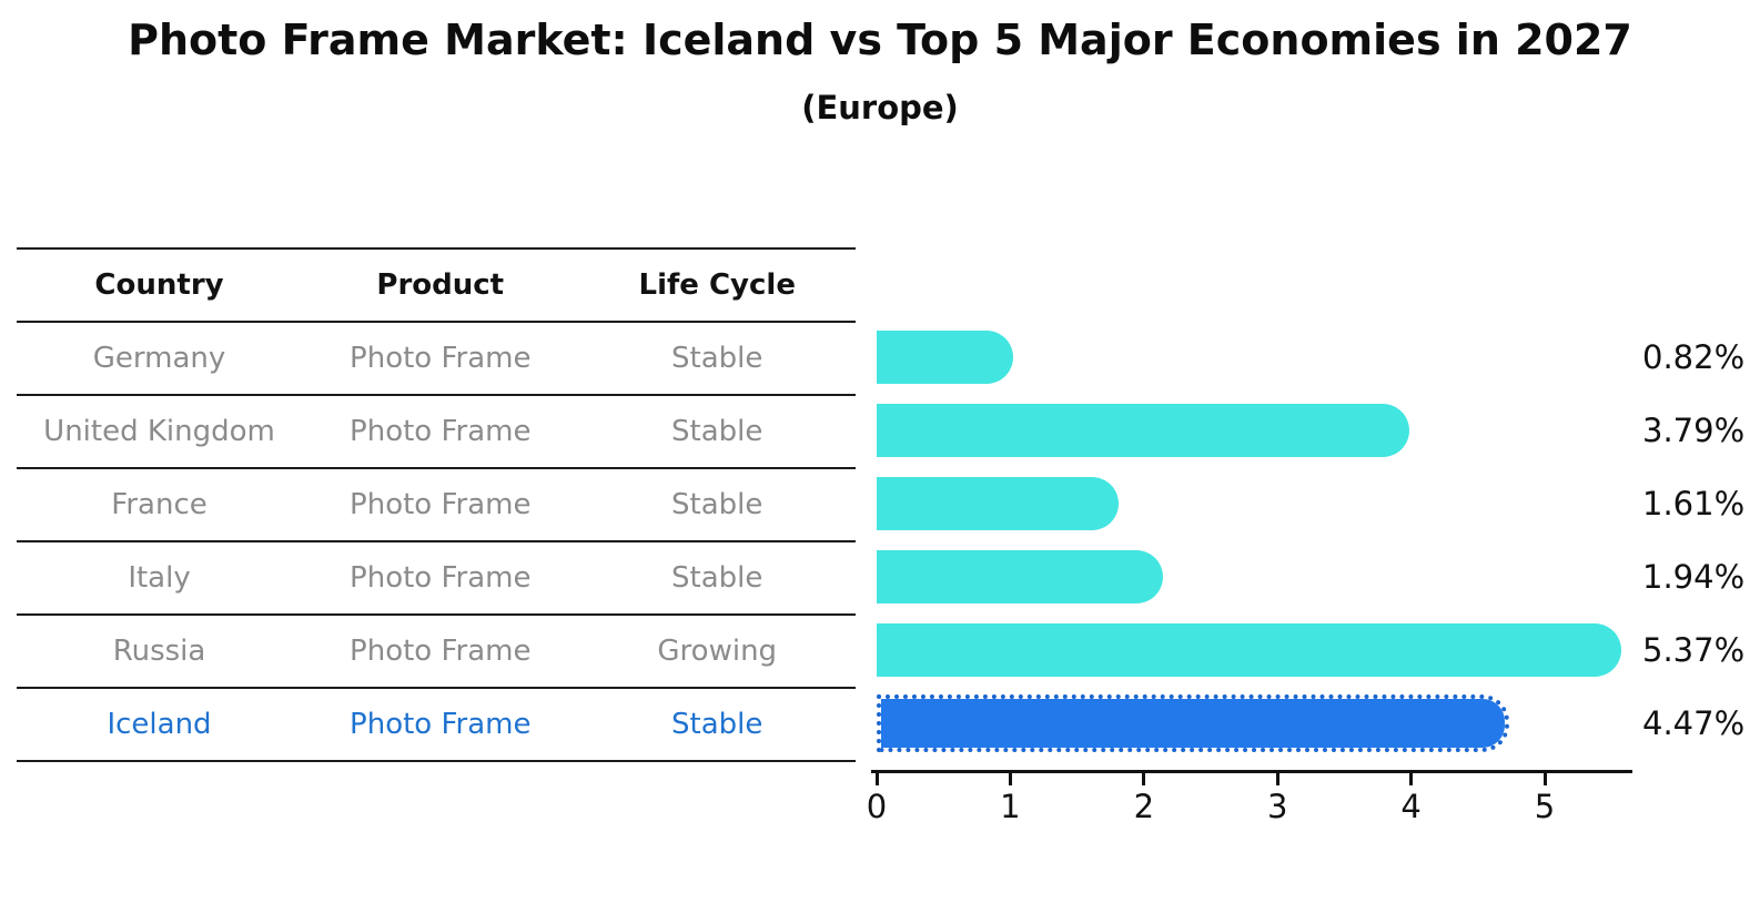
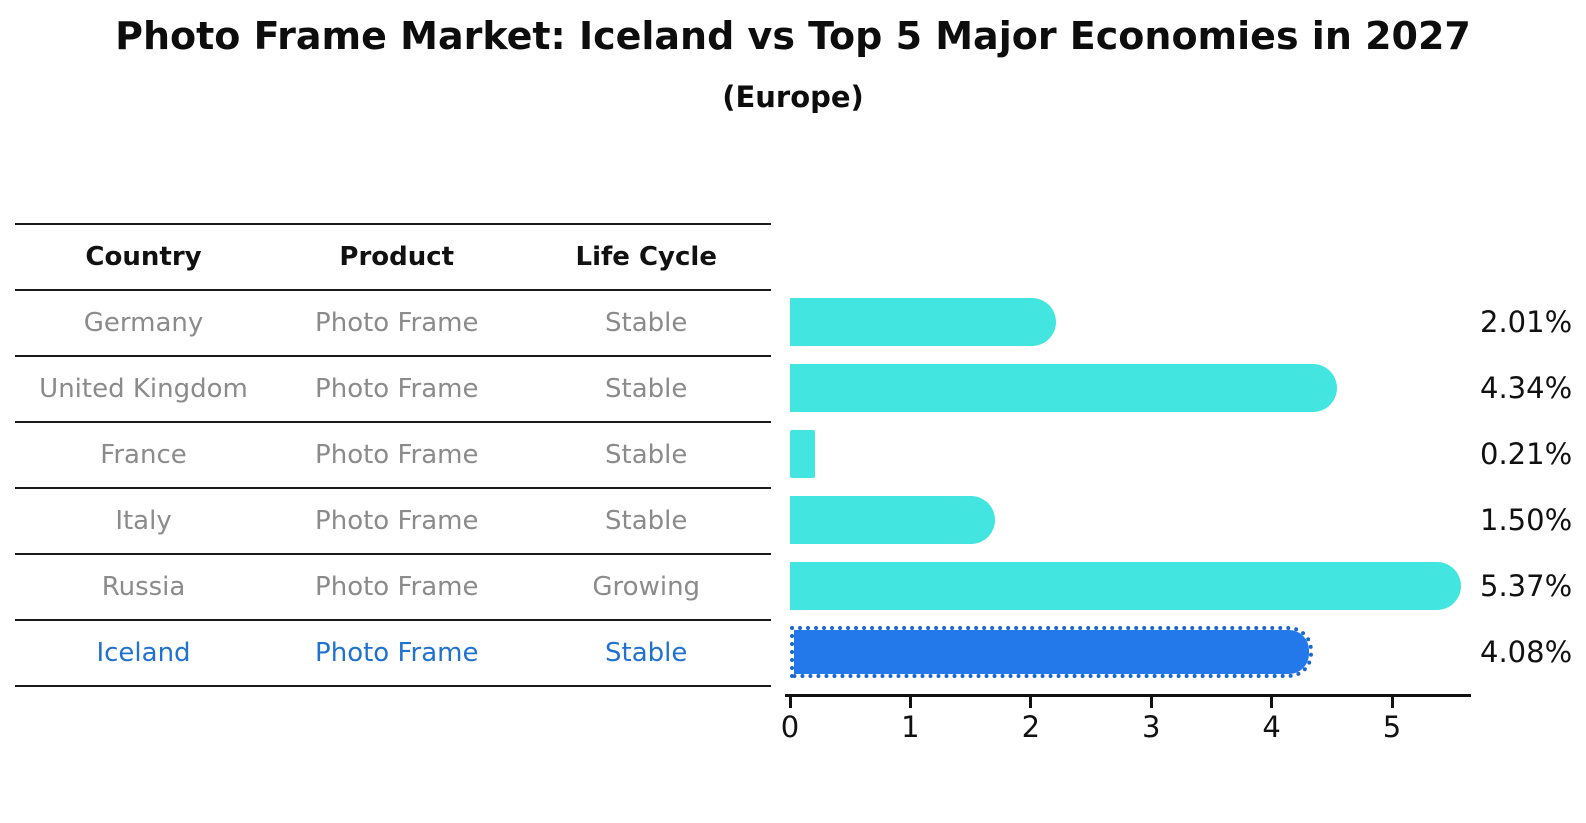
Germany: 0.82% -> 2.01%
United Kingdom: 3.79% -> 4.34%
France: 1.61% -> 0.21%
Italy: 1.94% -> 1.50%
Iceland: 4.47% -> 4.08%
